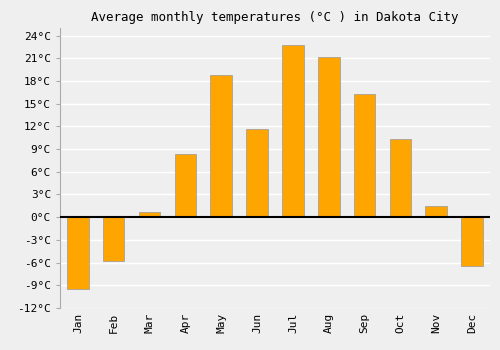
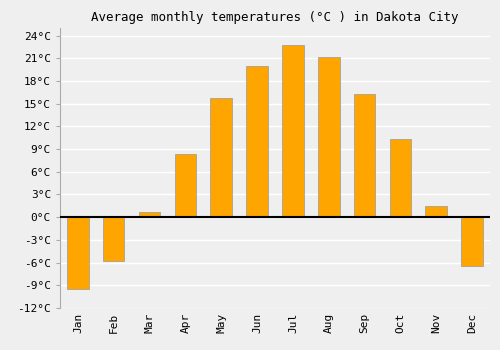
May: 18.8°C -> 15.7°C
Jun: 11.6°C -> 20.0°C
